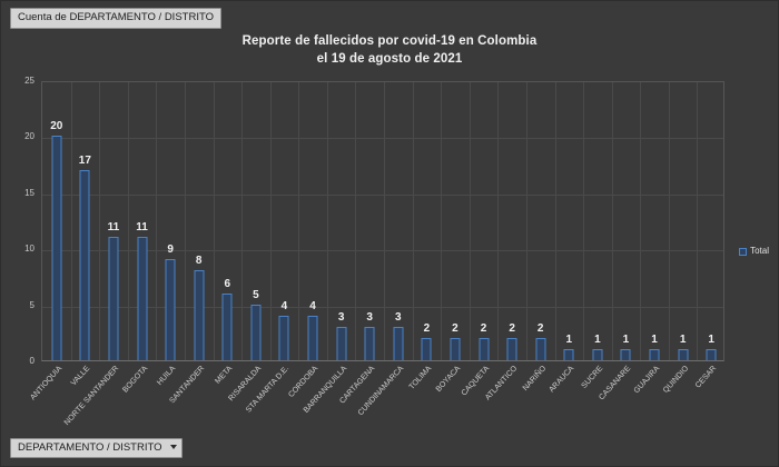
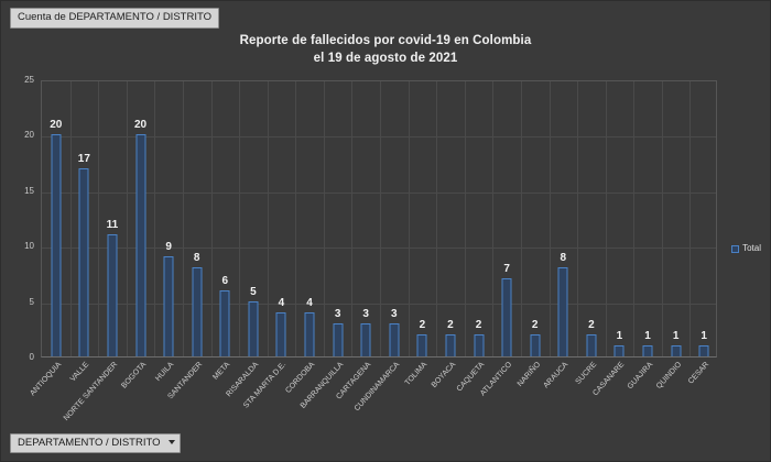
BOGOTA: 11 -> 20
ATLANTICO: 2 -> 7
ARAUCA: 1 -> 8
SUCRE: 1 -> 2
